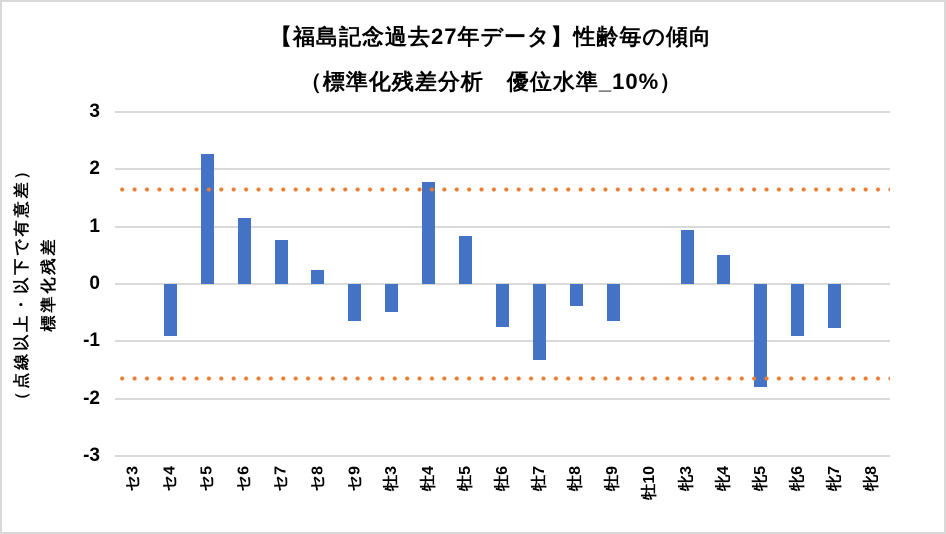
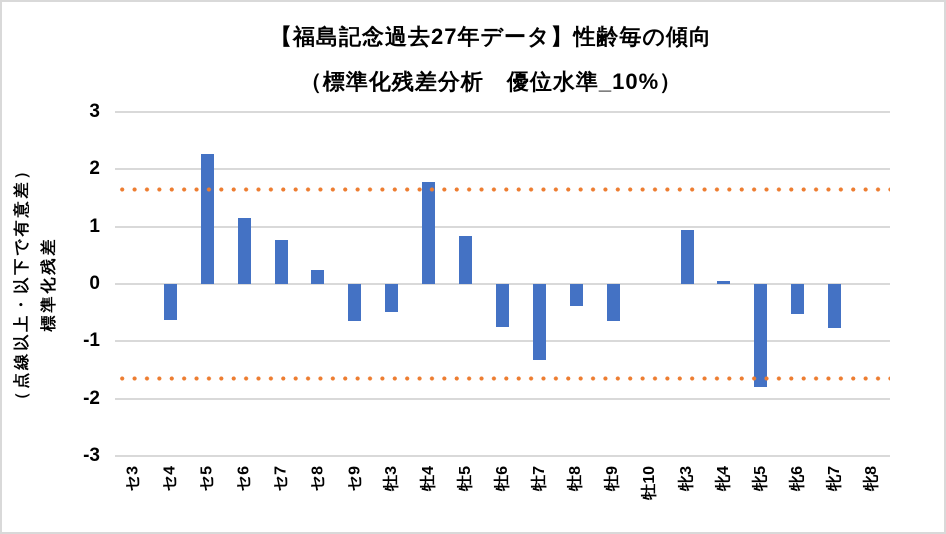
セ4: -0.9 -> -0.6
牝4: 0.5 -> 0.1
牝6: -0.9 -> -0.5
